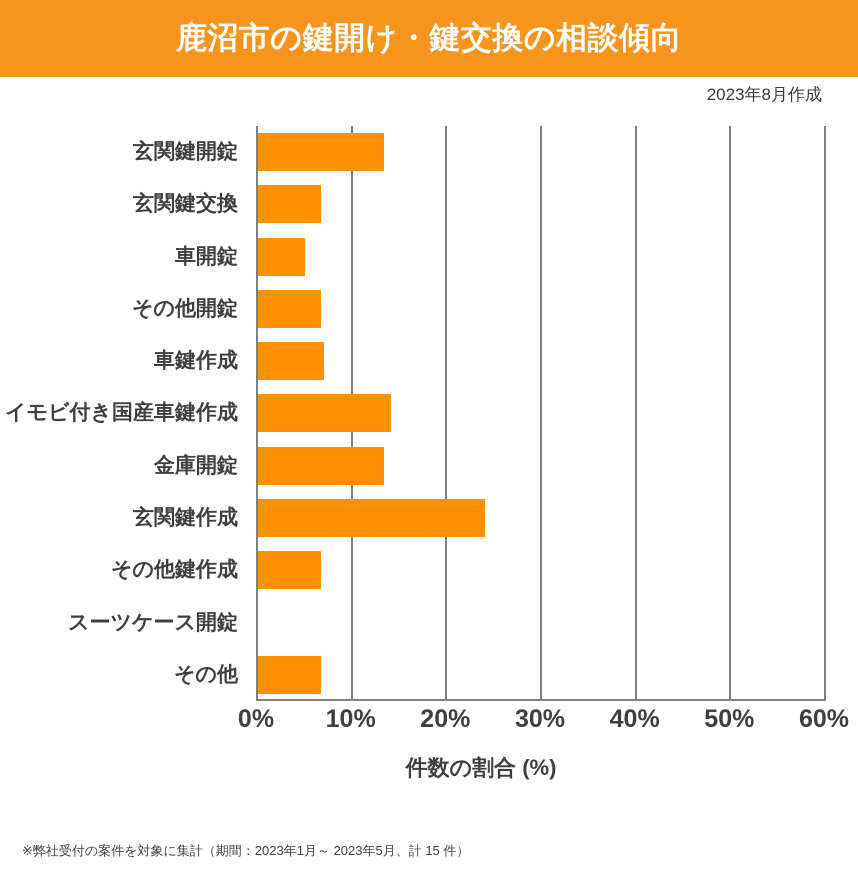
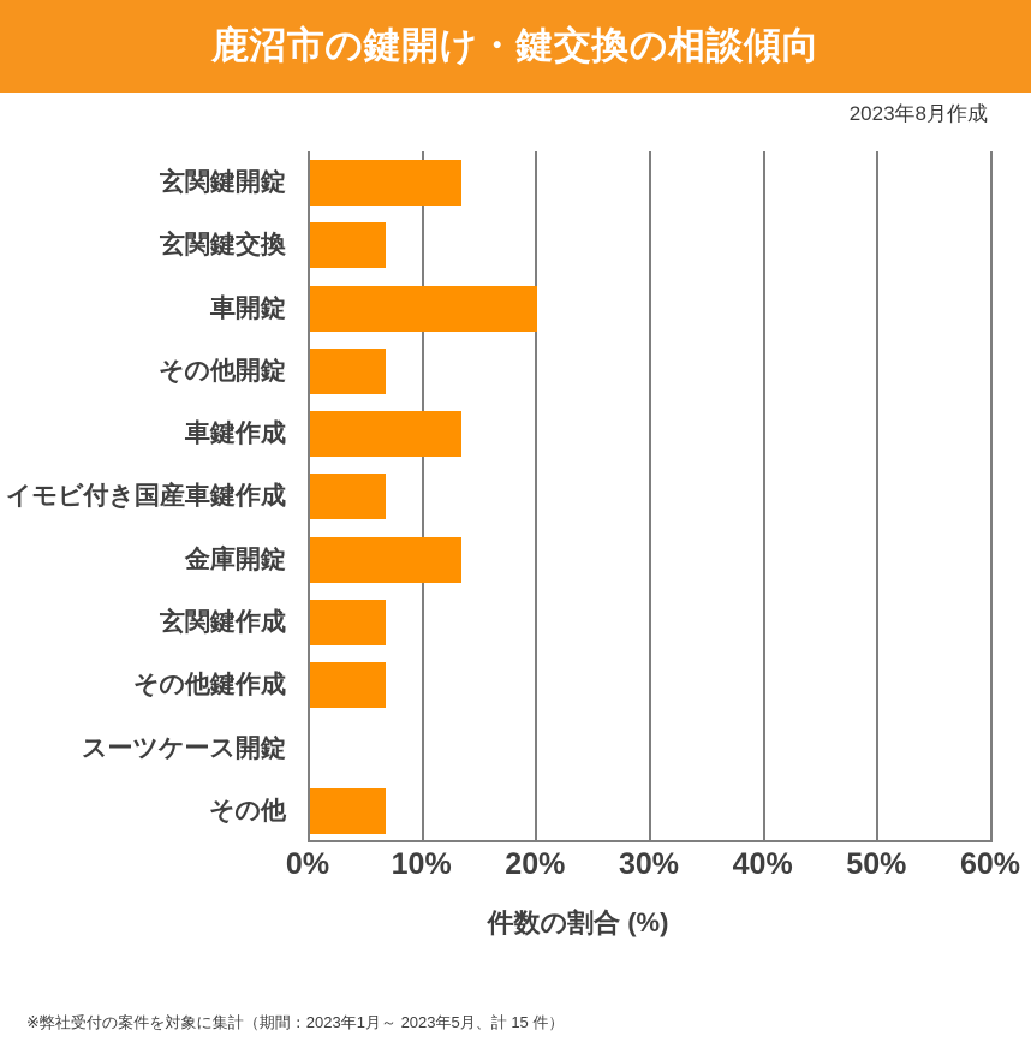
車開錠: 5% -> 20%
車鍵作成: 7% -> 13%
イモビ付き国産車鍵作成: 14% -> 7%
玄関鍵作成: 24% -> 7%
